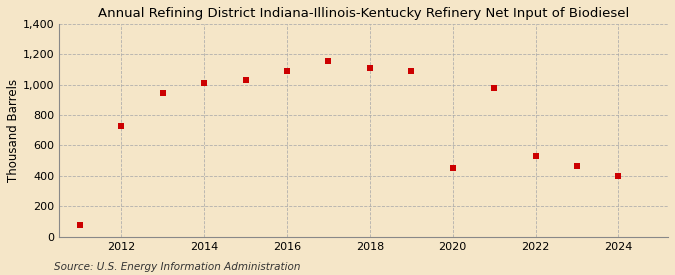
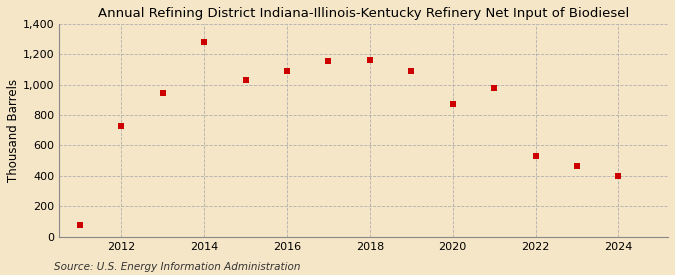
2014: 1,010 -> 1,280
2018: 1,110 -> 1,160
2020: 450 -> 870
